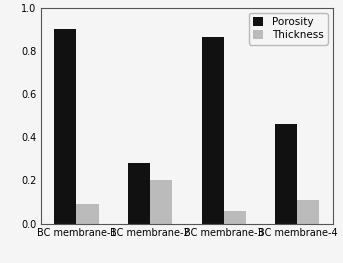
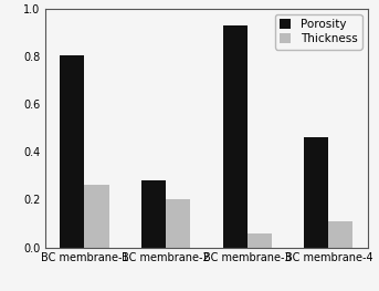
Porosity/BC membrane-1: 0.900 -> 0.805
Thickness/BC membrane-1: 0.09 -> 0.26
Porosity/BC membrane-3: 0.865 -> 0.930
